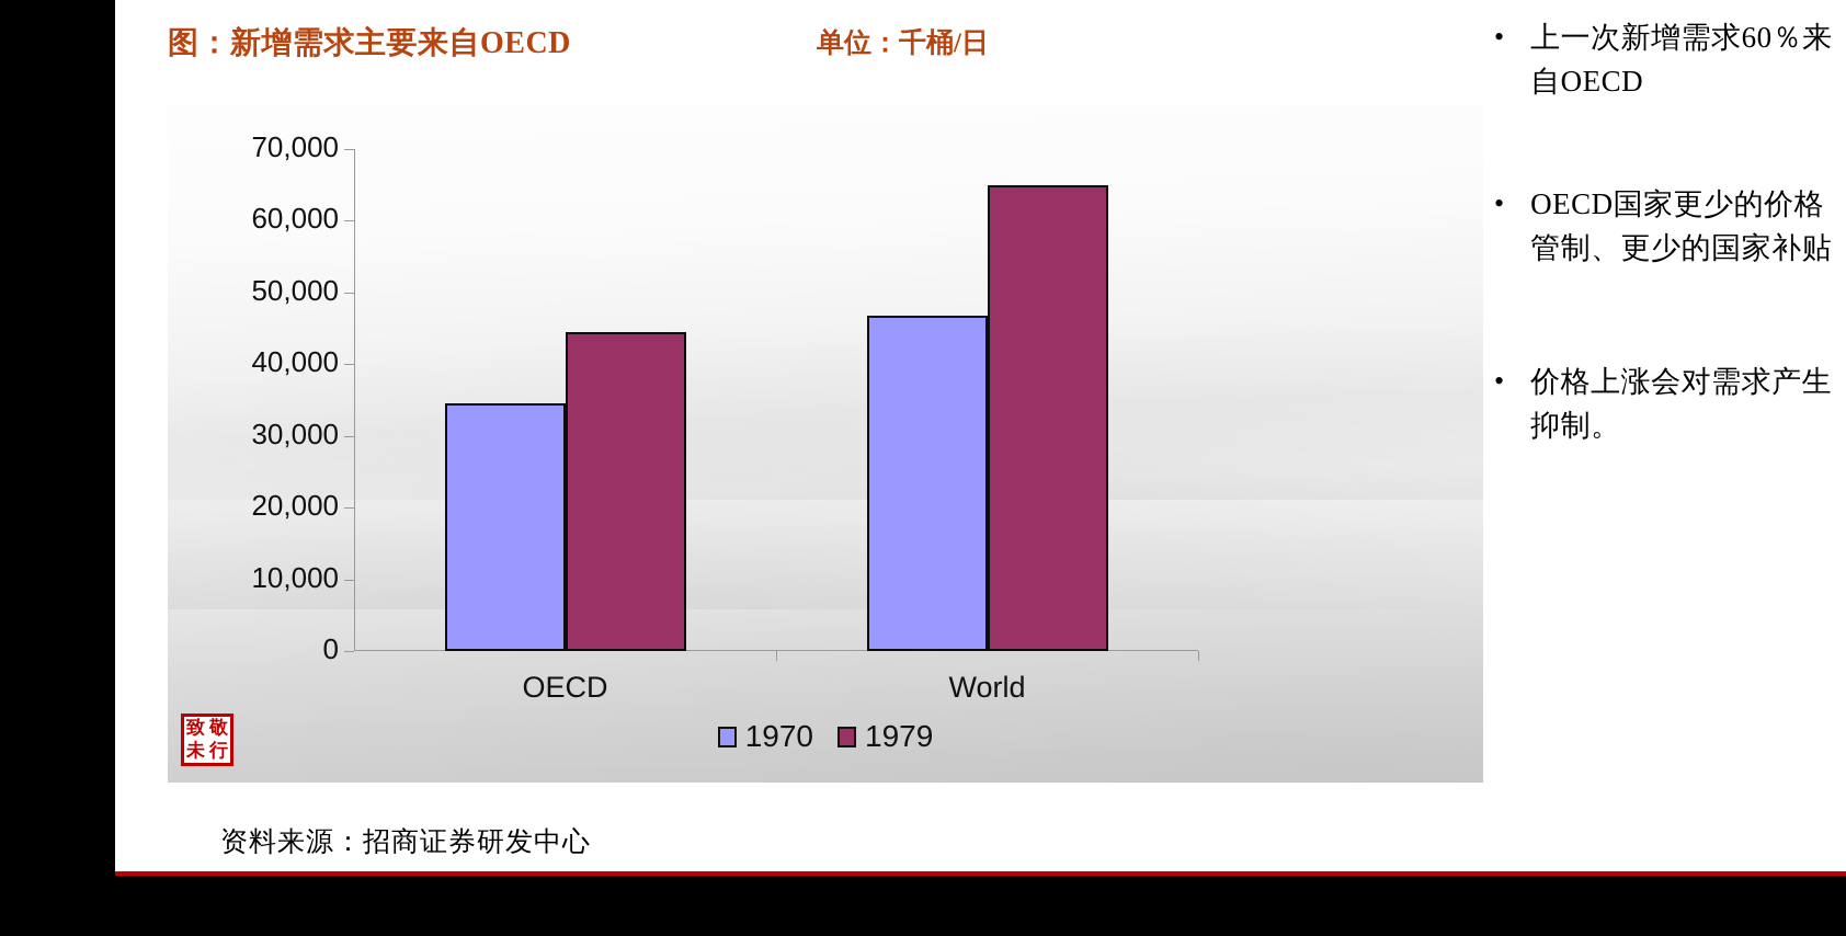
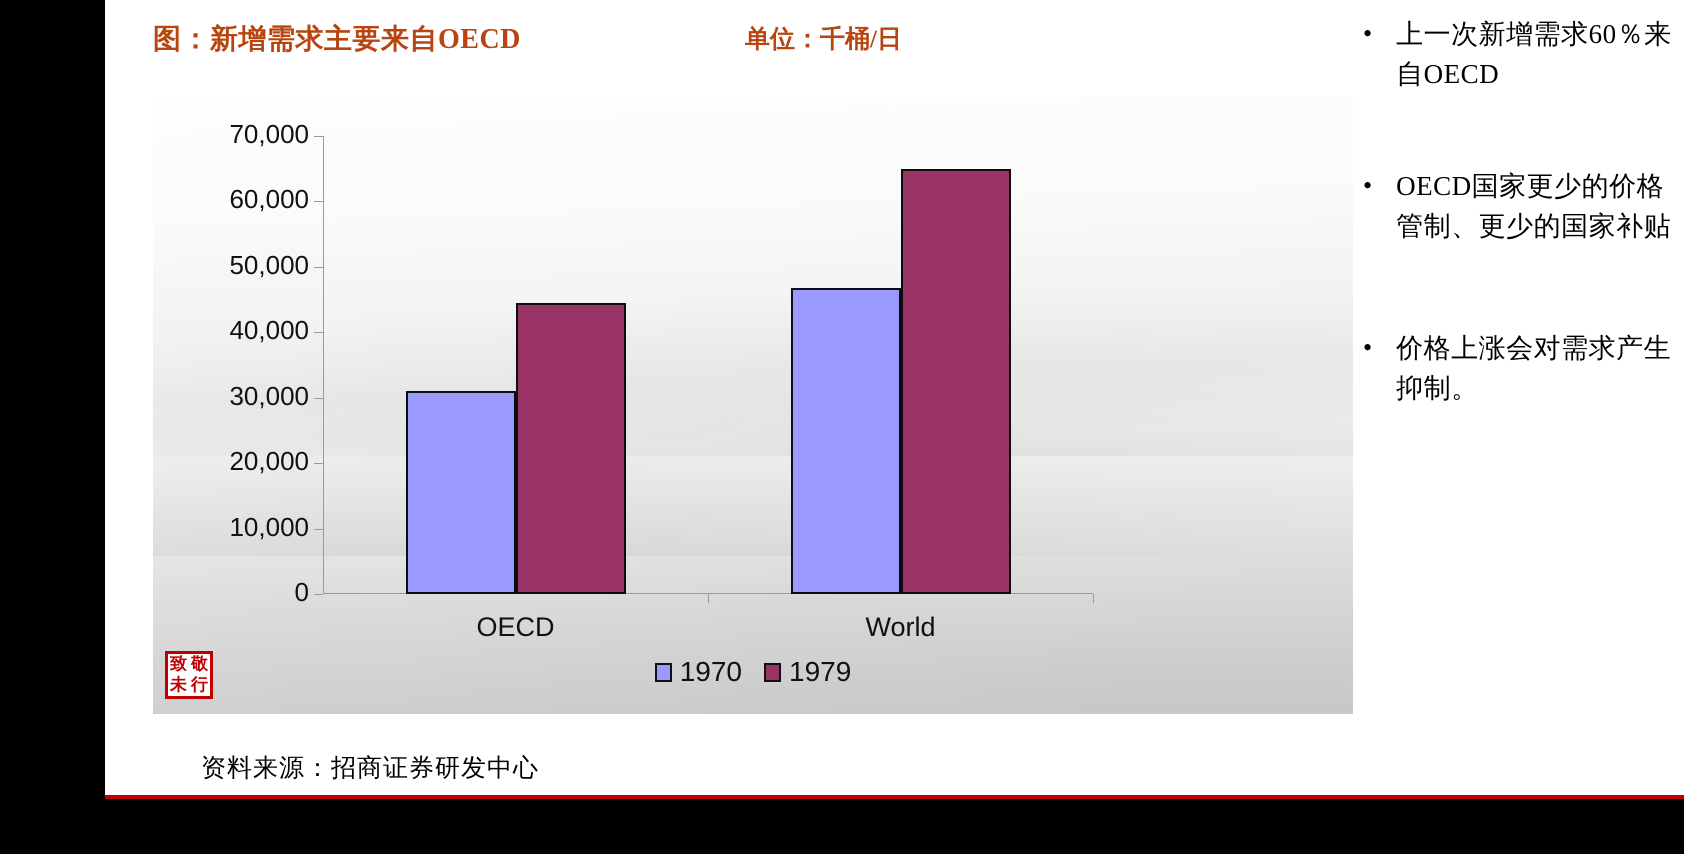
1970/OECD: 34000 -> 31000
